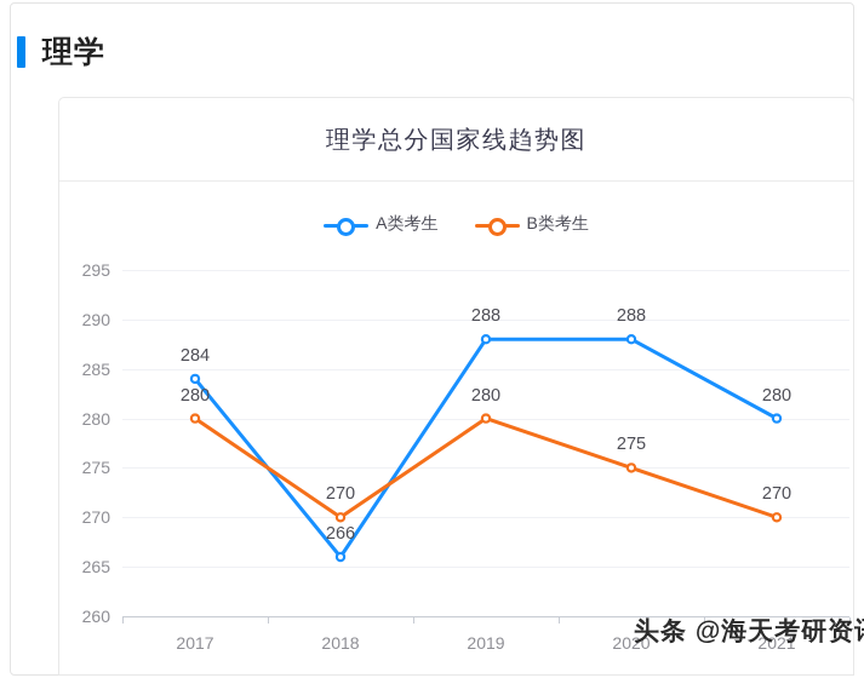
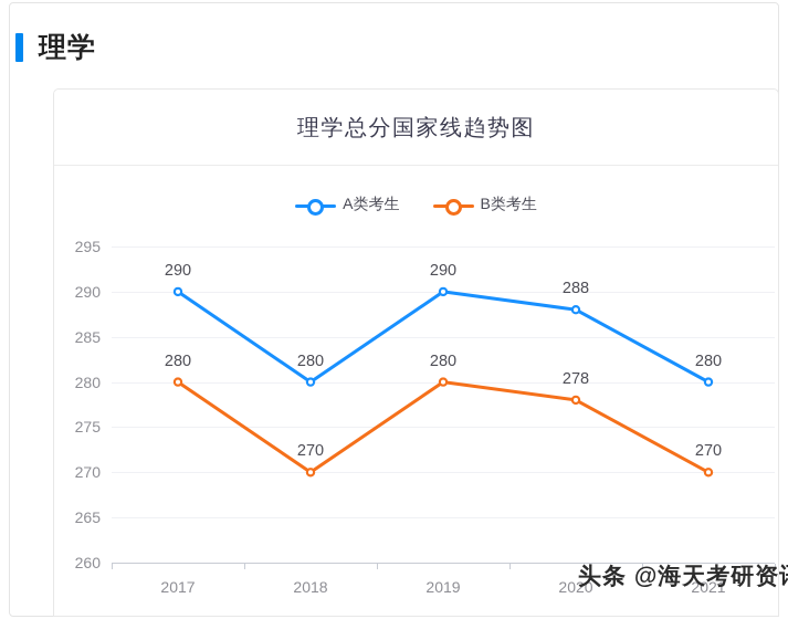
A类考生/2017: 284 -> 290
A类考生/2018: 266 -> 280
A类考生/2019: 288 -> 290
B类考生/2020: 275 -> 278
